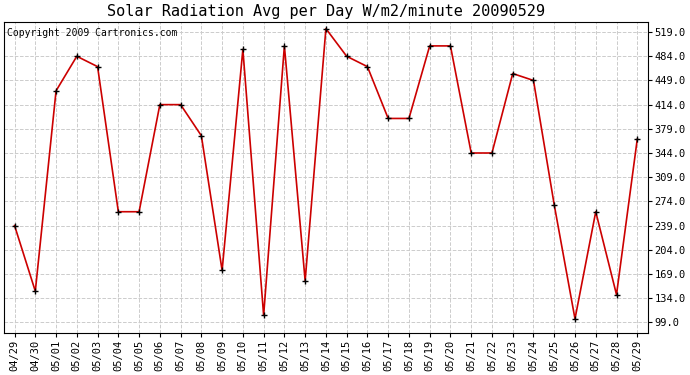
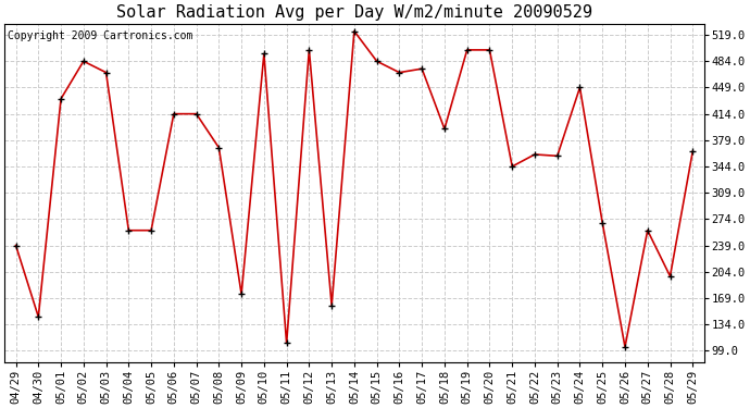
05/17: 394 -> 474
05/22: 344 -> 360
05/23: 459 -> 358
05/28: 139 -> 198
